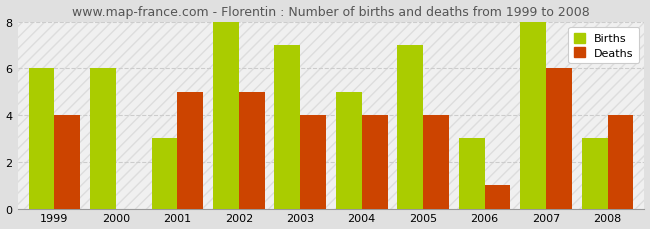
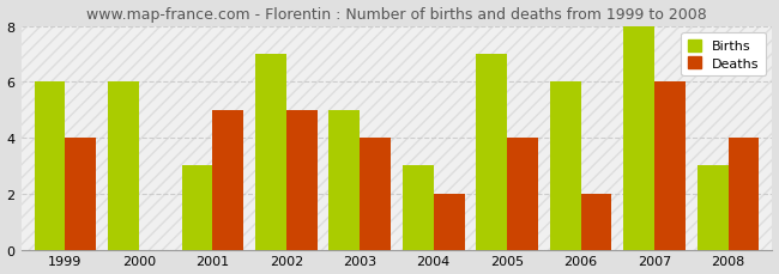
Births/2002: 8 -> 7
Births/2003: 7 -> 5
Births/2004: 5 -> 3
Deaths/2004: 4 -> 2
Births/2006: 3 -> 6
Deaths/2006: 1 -> 2
